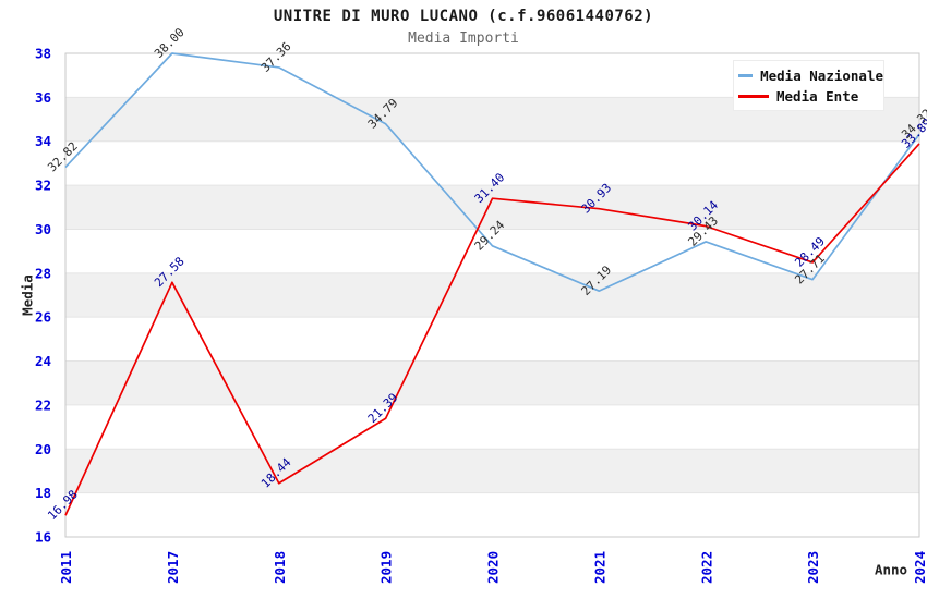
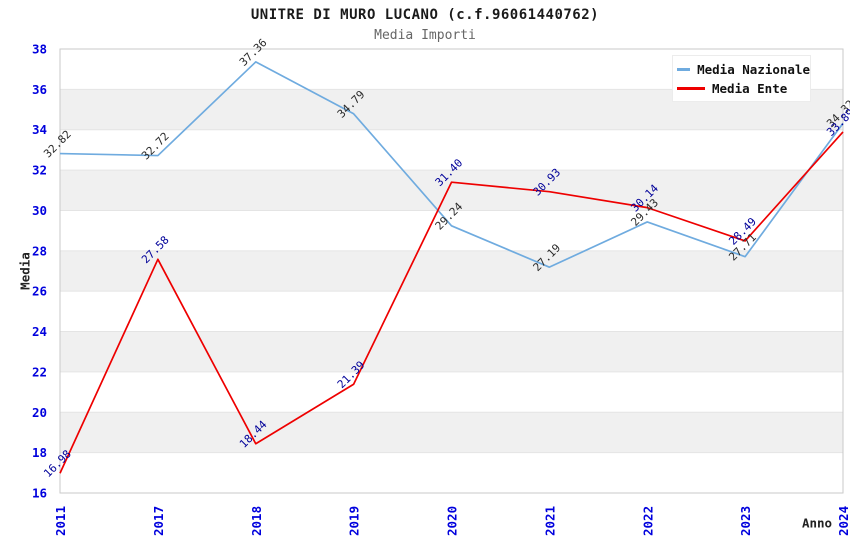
Media Nazionale/2017: 38.00 -> 32.72
